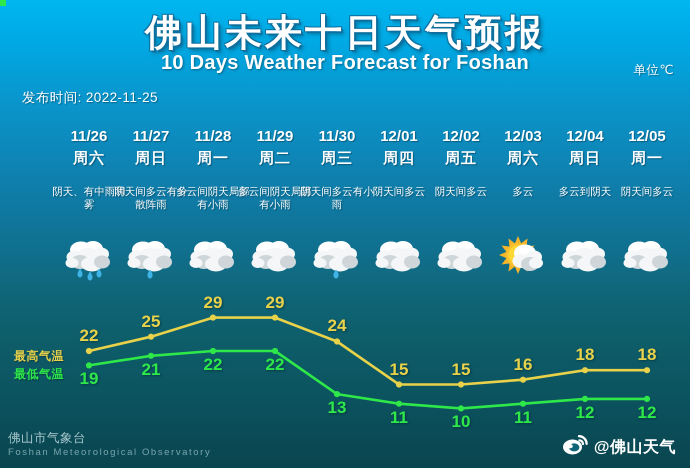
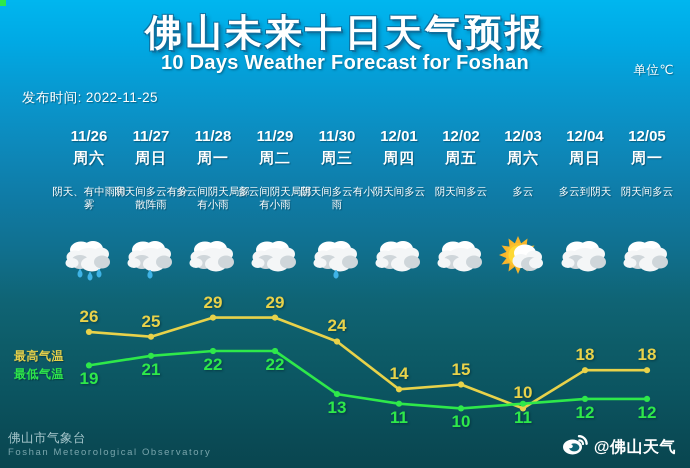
最高气温/11/26: 22 -> 26
最高气温/12/01: 15 -> 14
最高气温/12/03: 16 -> 10
